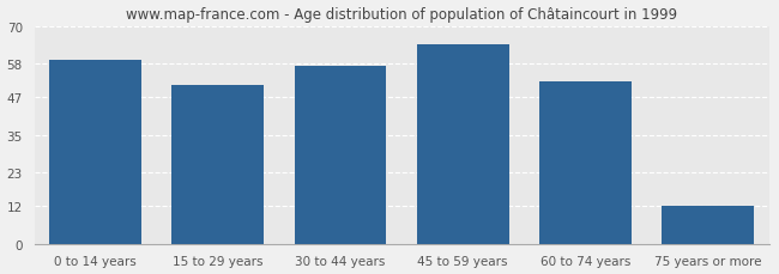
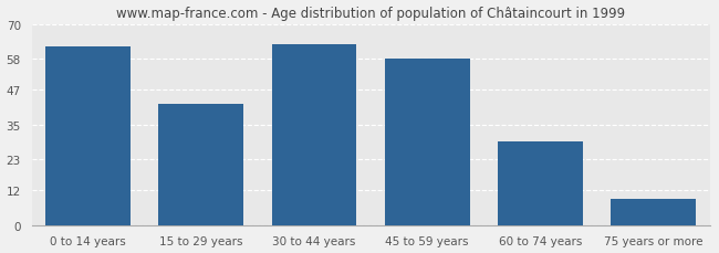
0 to 14 years: 59 -> 62
15 to 29 years: 51 -> 42
30 to 44 years: 57 -> 63
45 to 59 years: 64 -> 58
60 to 74 years: 52 -> 29
75 years or more: 12 -> 9
